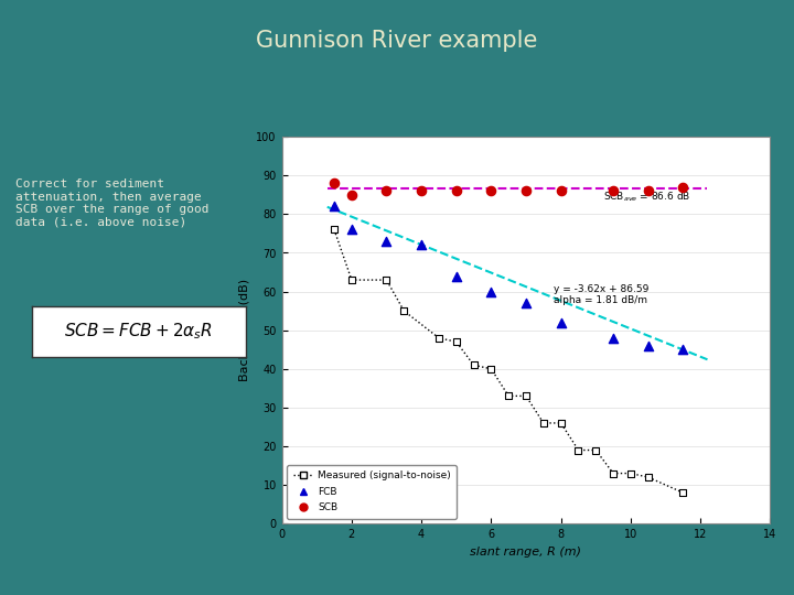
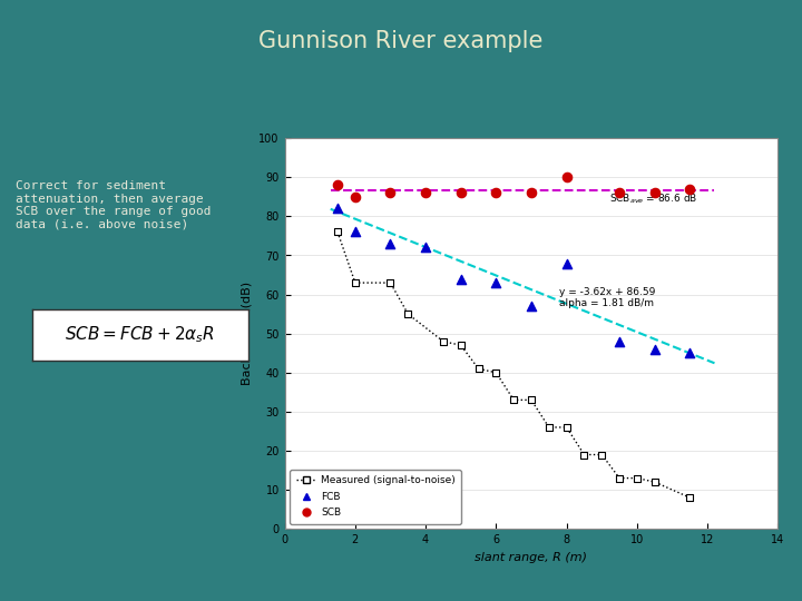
FCB/6: 60 -> 63
FCB/8: 52 -> 68
SCB/8: 86 -> 90
